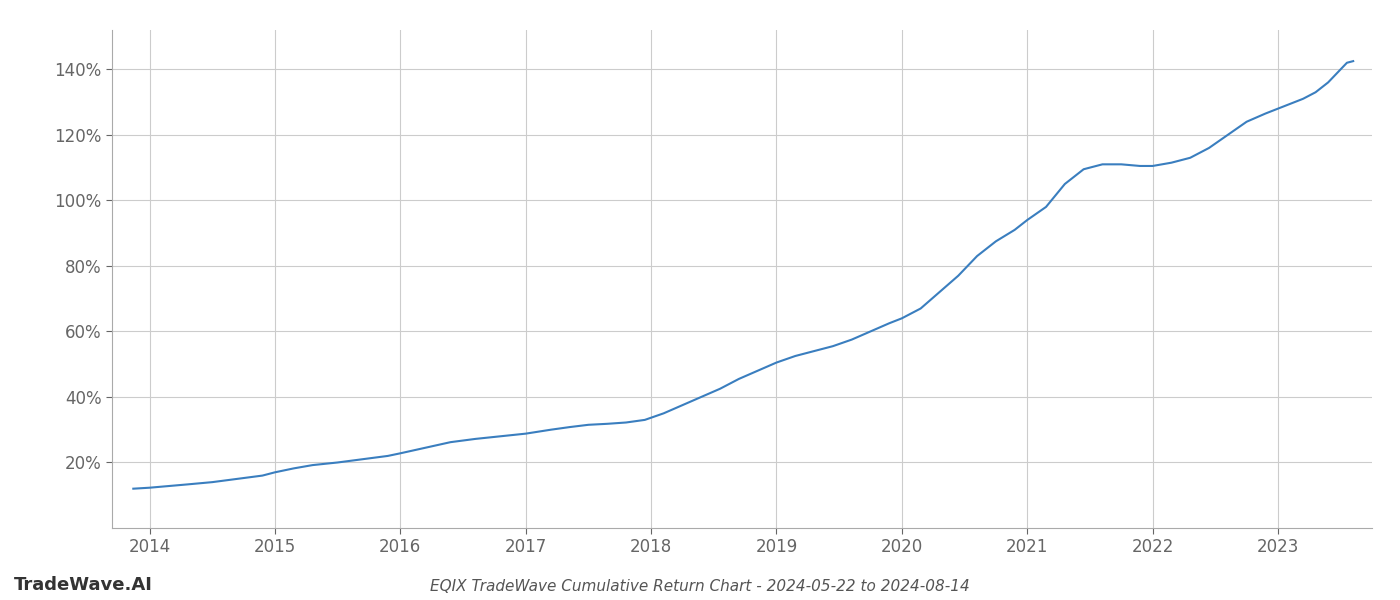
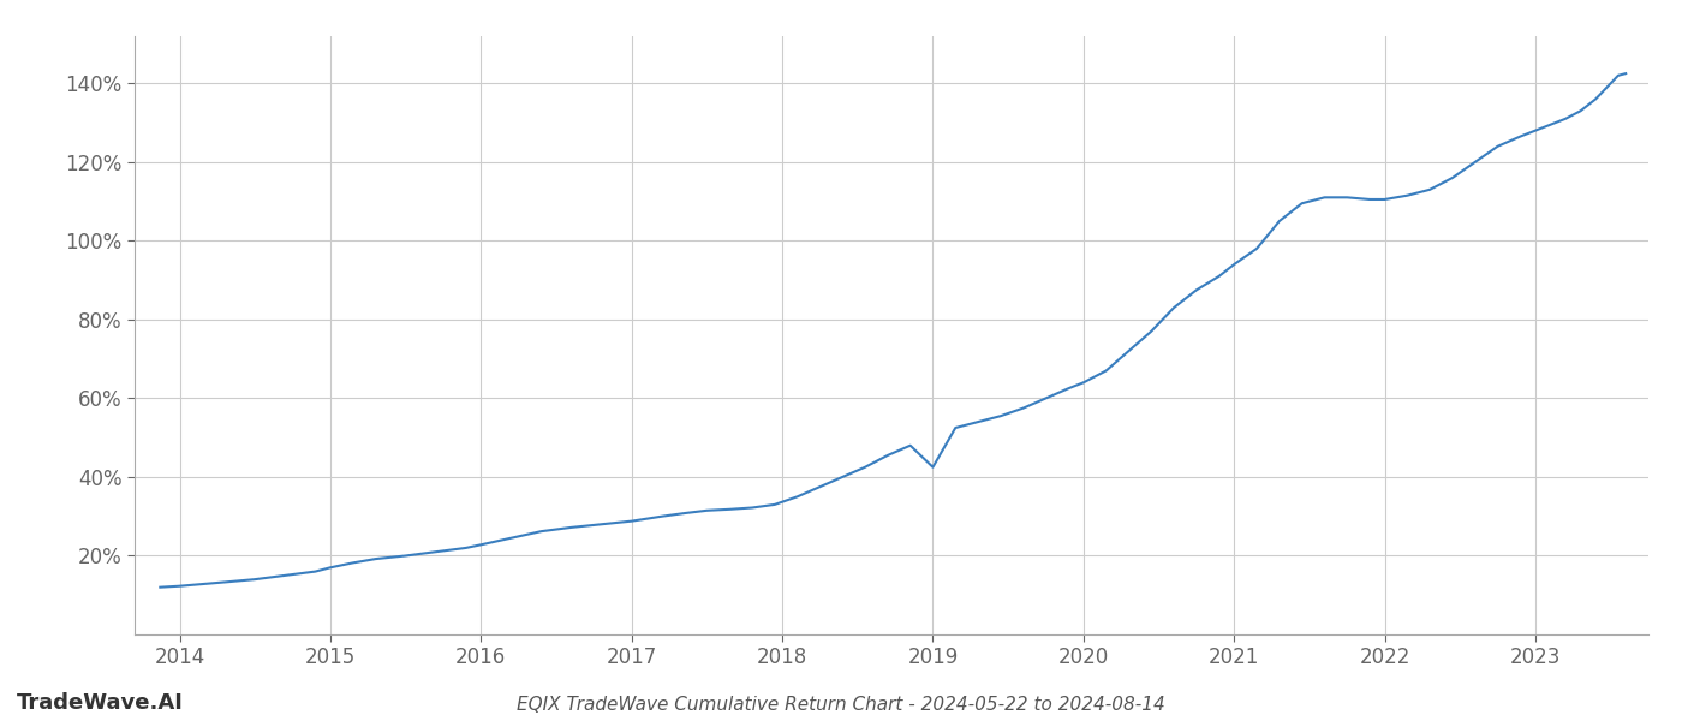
2019: 50.5% -> 42.5%
